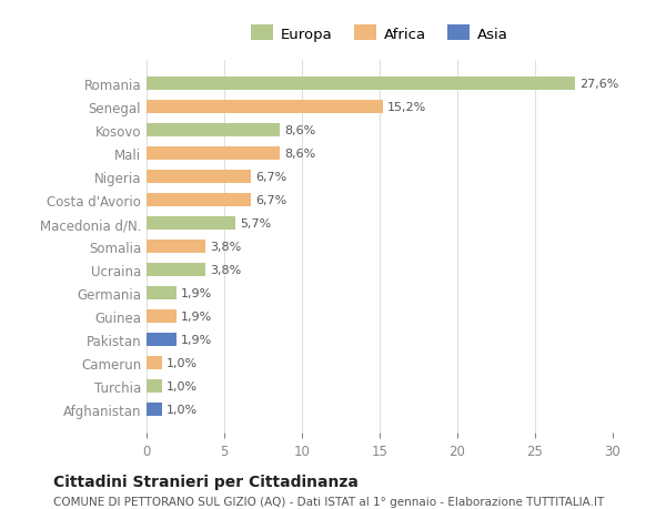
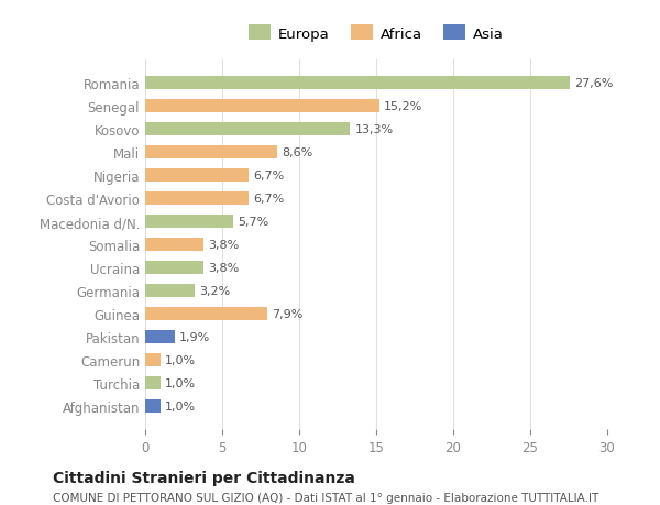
Kosovo: 8,6% -> 13,3%
Germania: 1,9% -> 3,2%
Guinea: 1,9% -> 7,9%
